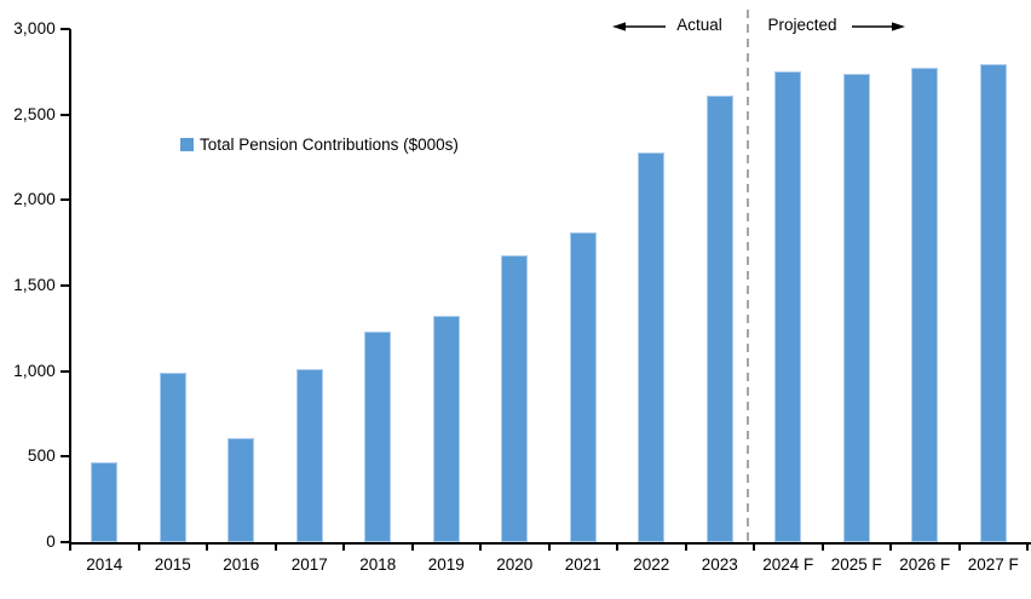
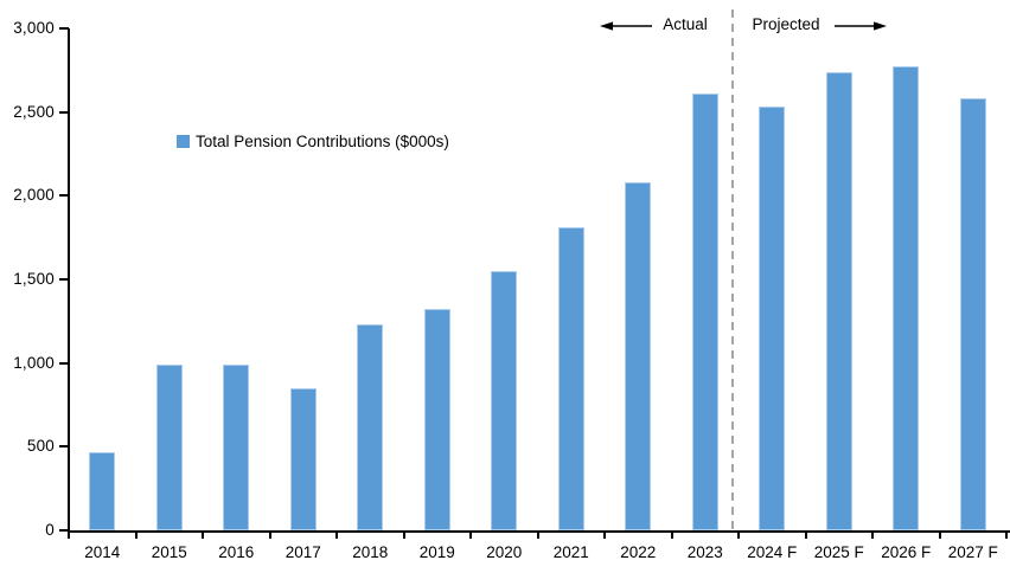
2016: 610 -> 990
2017: 1010 -> 850
2020: 1680 -> 1550
2022: 2280 -> 2080
2024 F: 2750 -> 2530
2027 F: 2800 -> 2580
